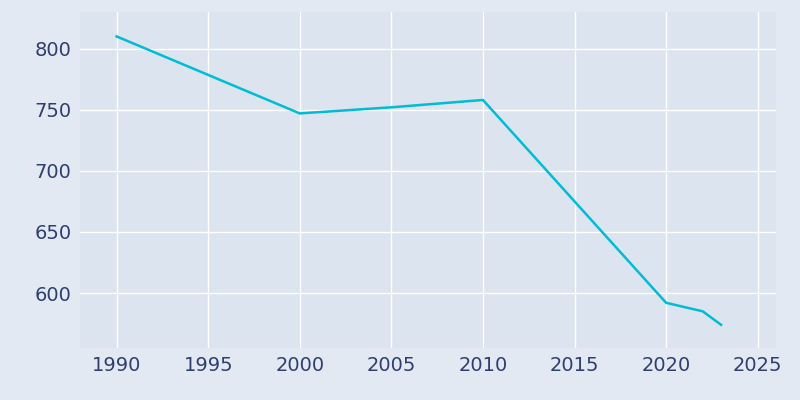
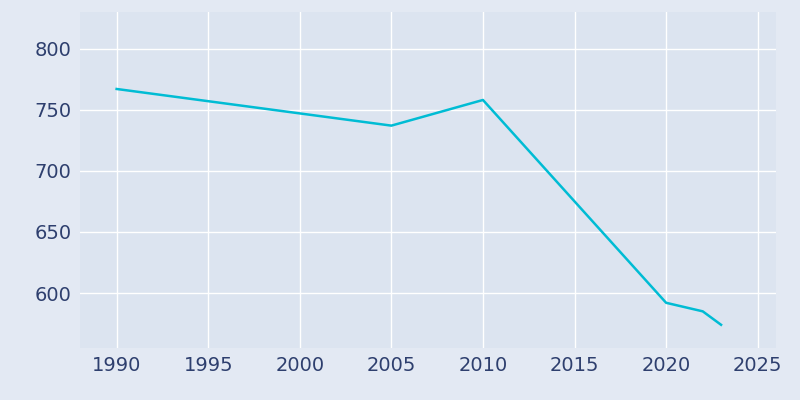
1990: 810 -> 767
2005: 752 -> 737
